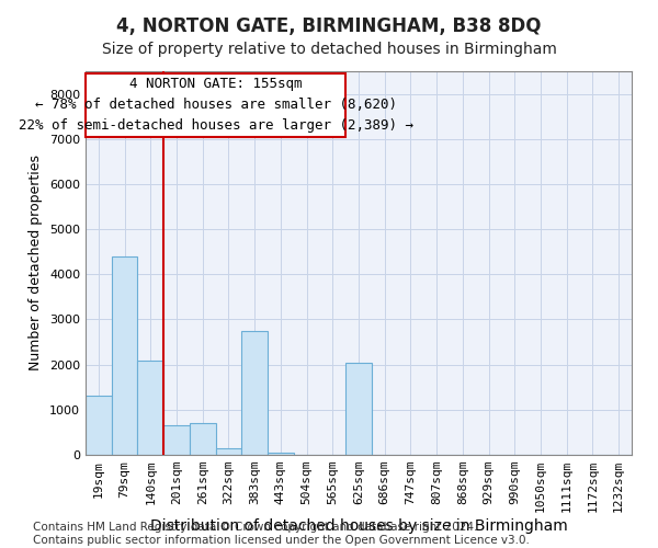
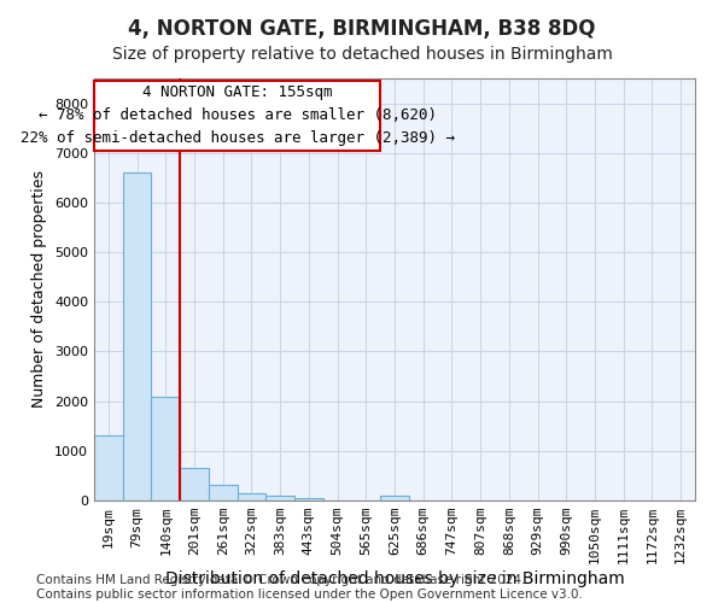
79sqm: 4400 -> 6600
261sqm: 700 -> 310
383sqm: 2750 -> 100
625sqm: 2050 -> 100
